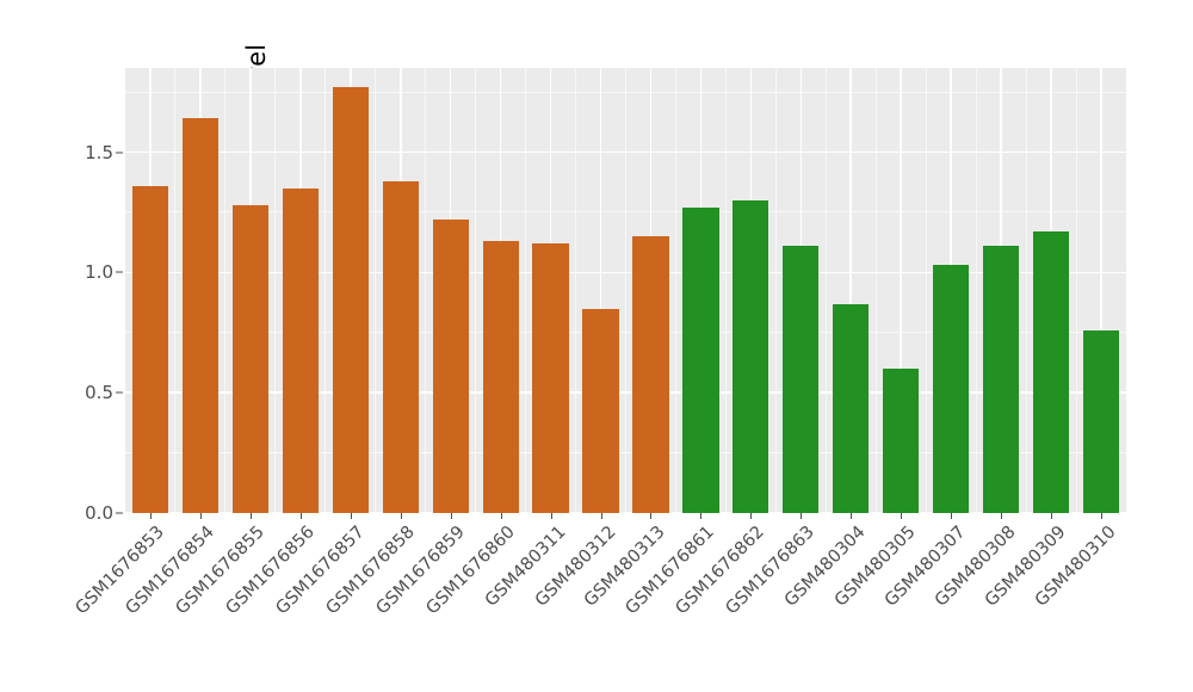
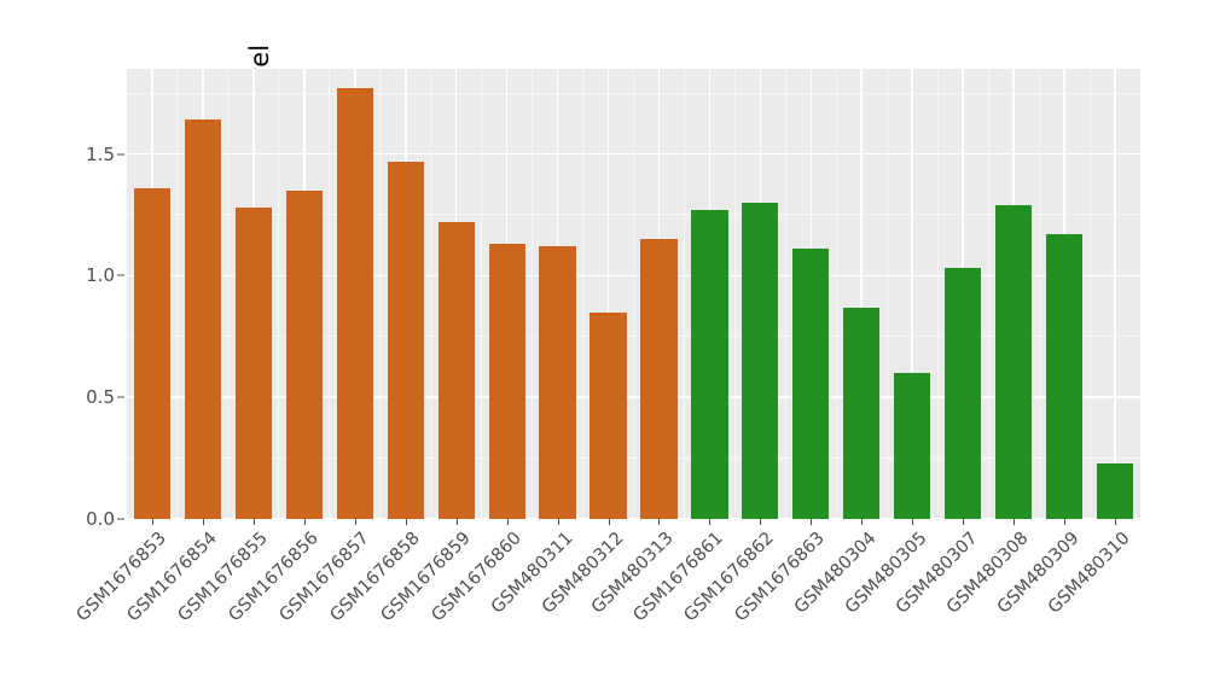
GSM1676858: 1.38 -> 1.47
GSM480308: 1.11 -> 1.29
GSM480310: 0.76 -> 0.23
